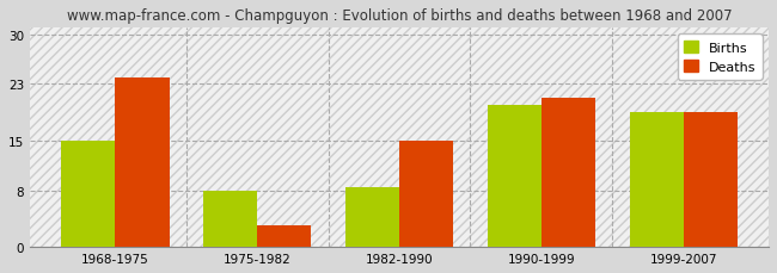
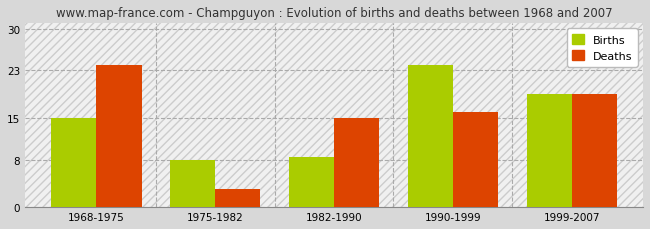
Births/1990-1999: 20.0 -> 24.0
Deaths/1990-1999: 21 -> 16
